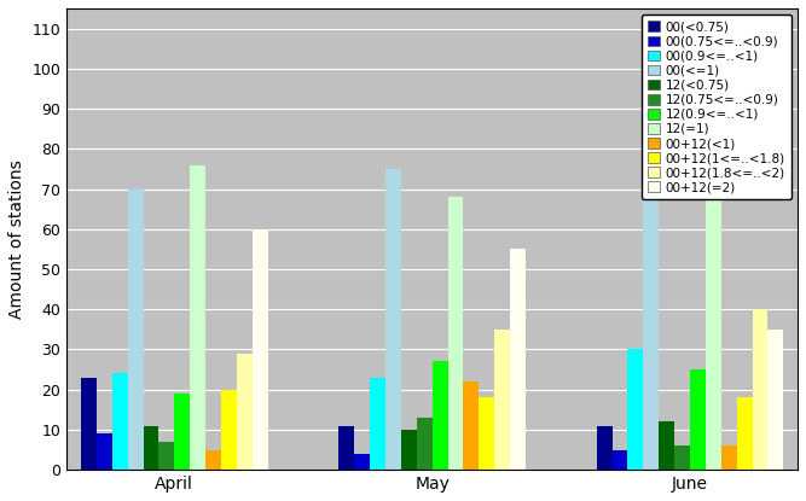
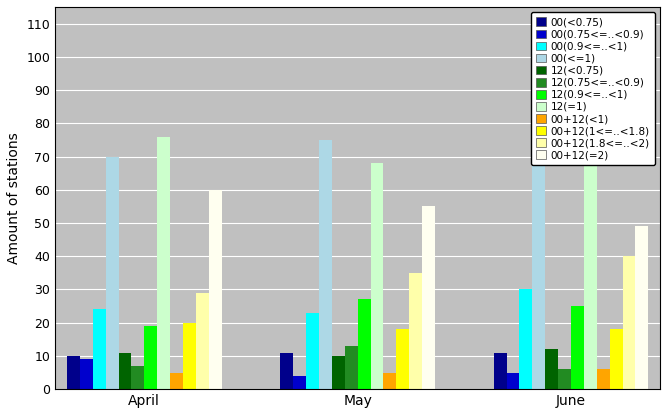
00(<0.75)/April: 23 -> 10
00+12(<1)/May: 22 -> 5
00+12(=2)/June: 35 -> 49
